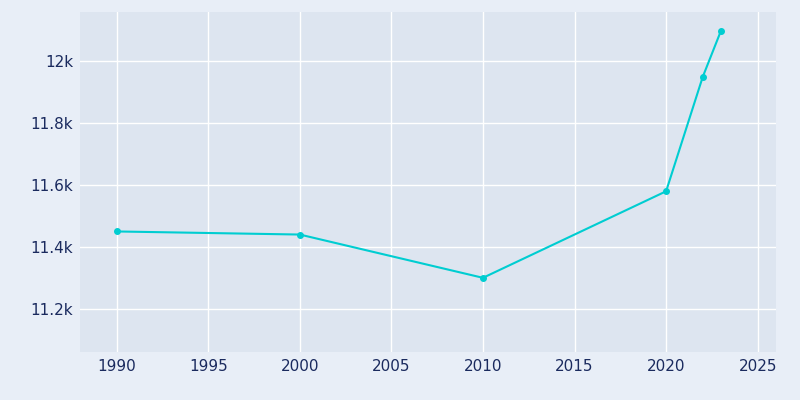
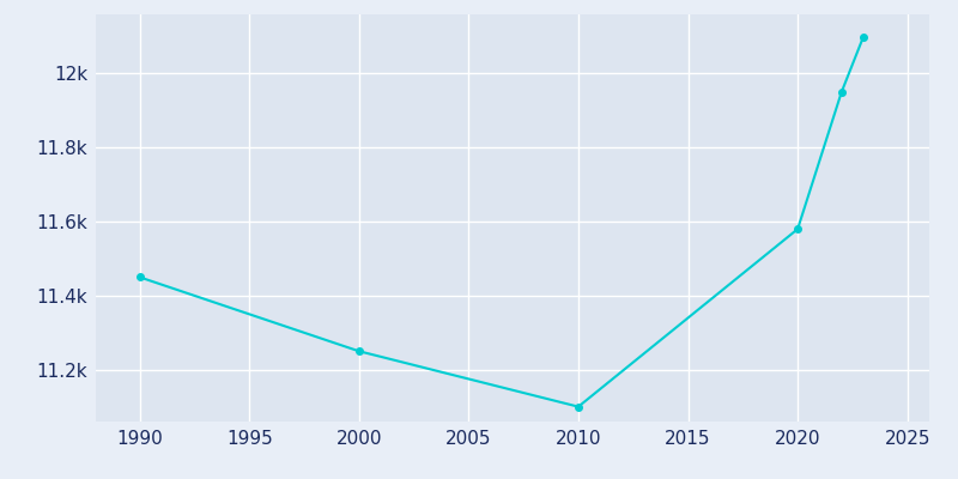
2000: 11.44k -> 11.25k
2010: 11.30k -> 11.10k
